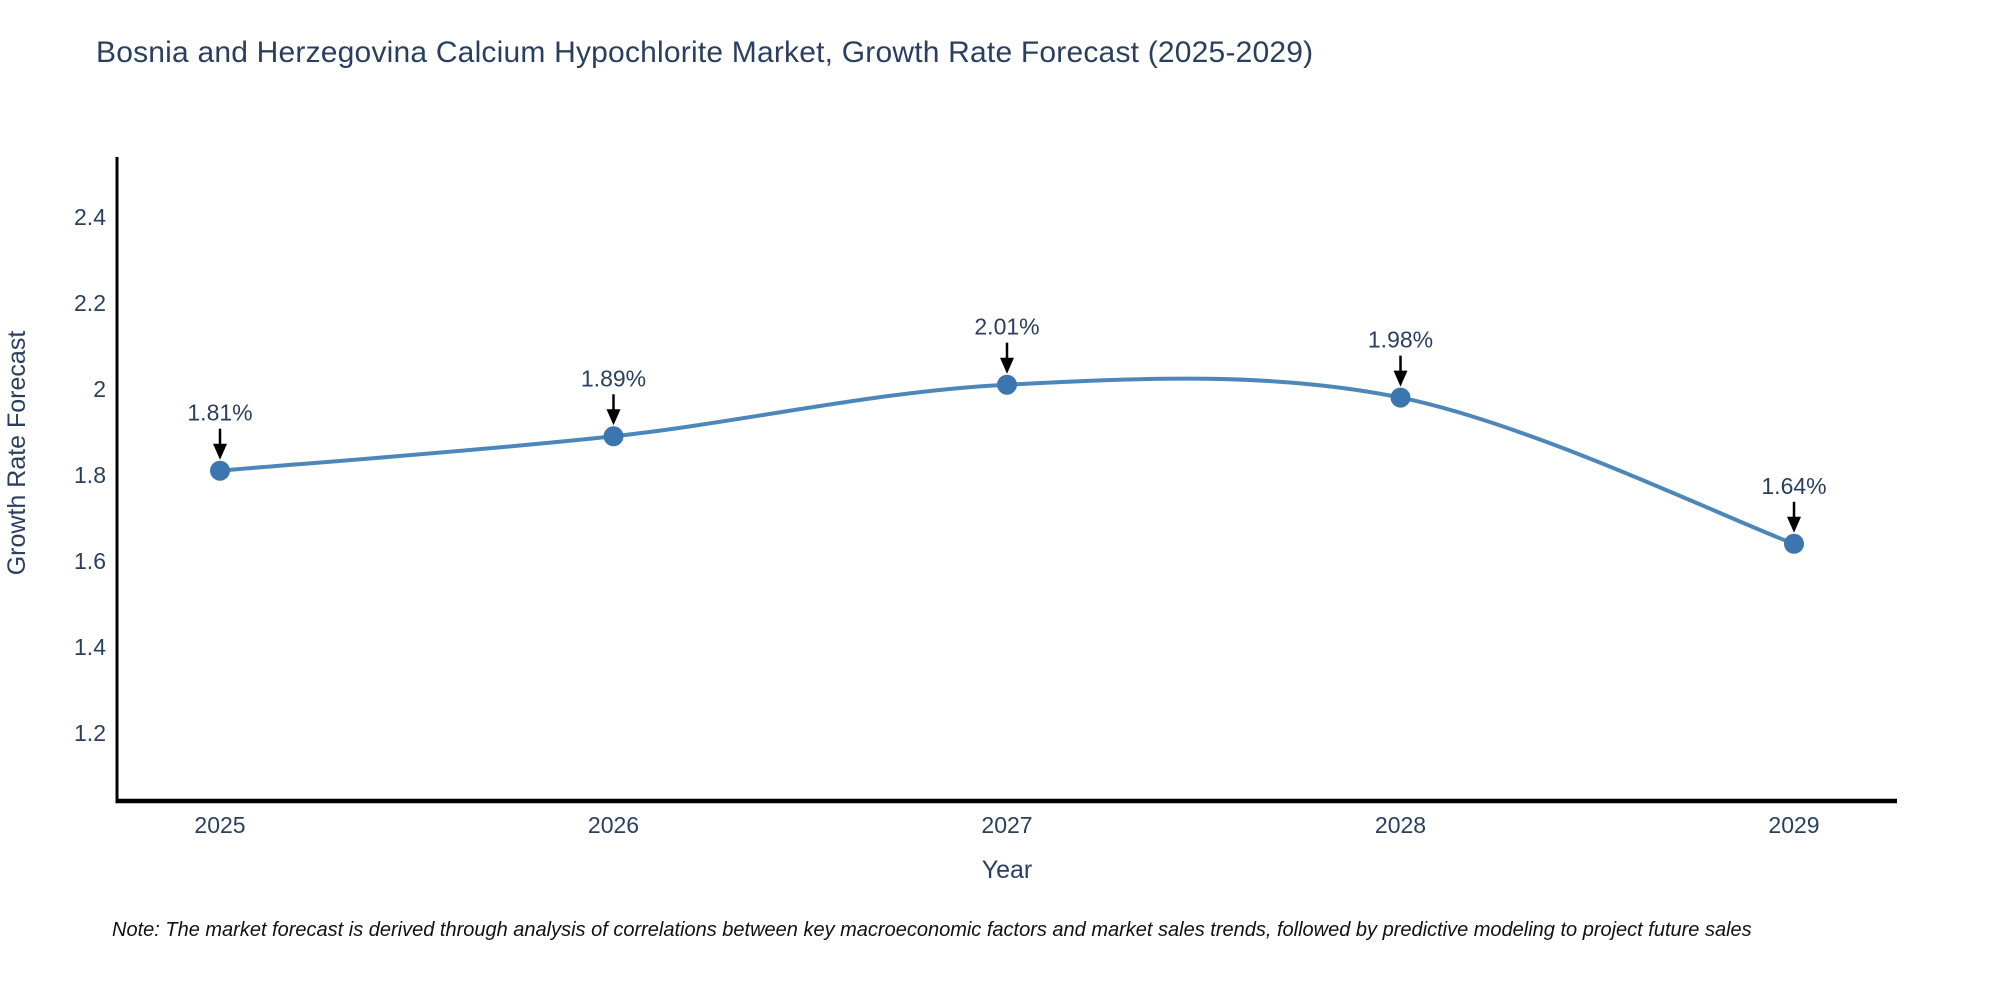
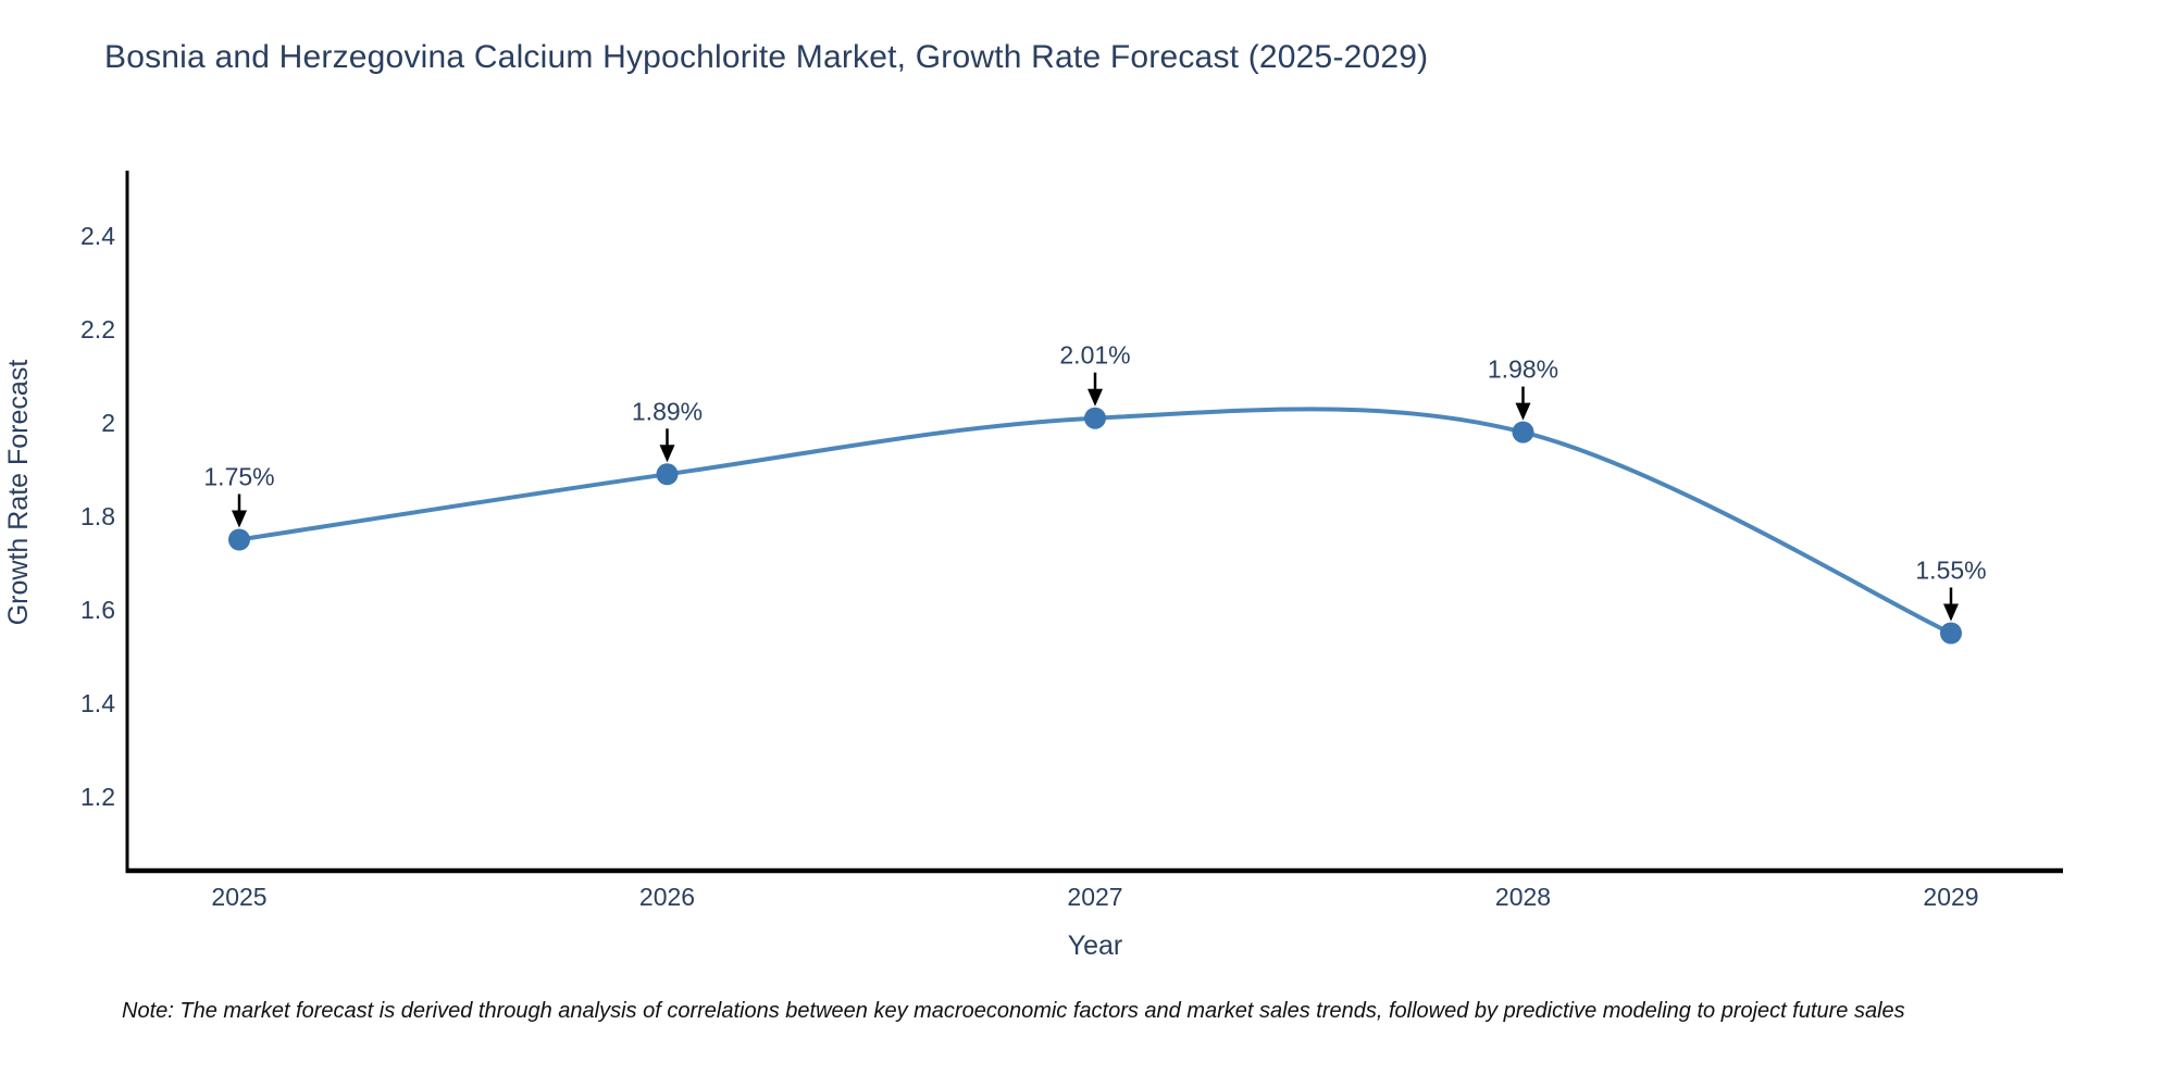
2025: 1.81% -> 1.75%
2029: 1.64% -> 1.55%
